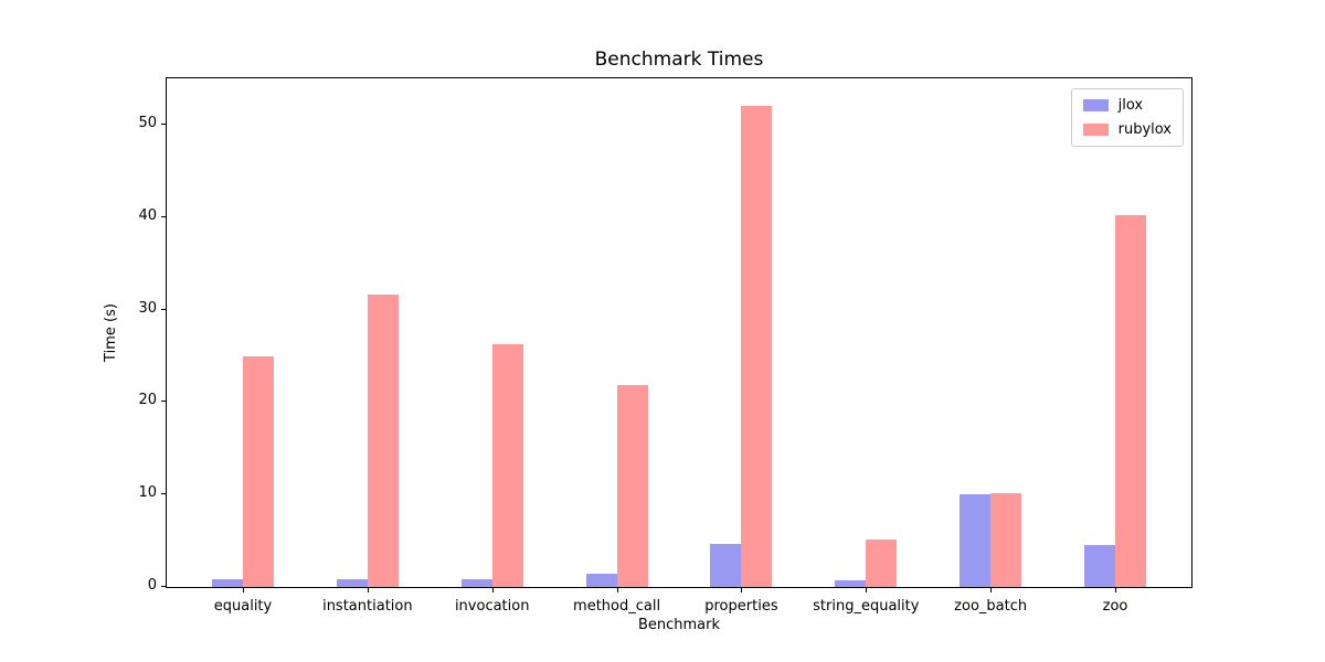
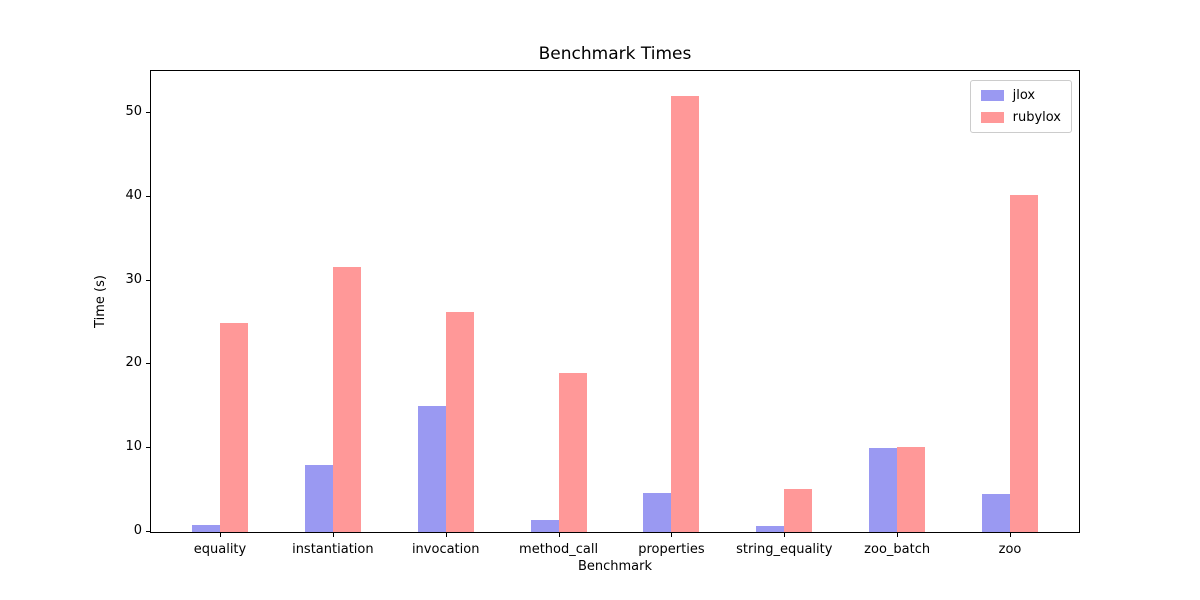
jlox/instantiation: 1 -> 8
jlox/invocation: 1 -> 15
rubylox/method_call: 22 -> 19
